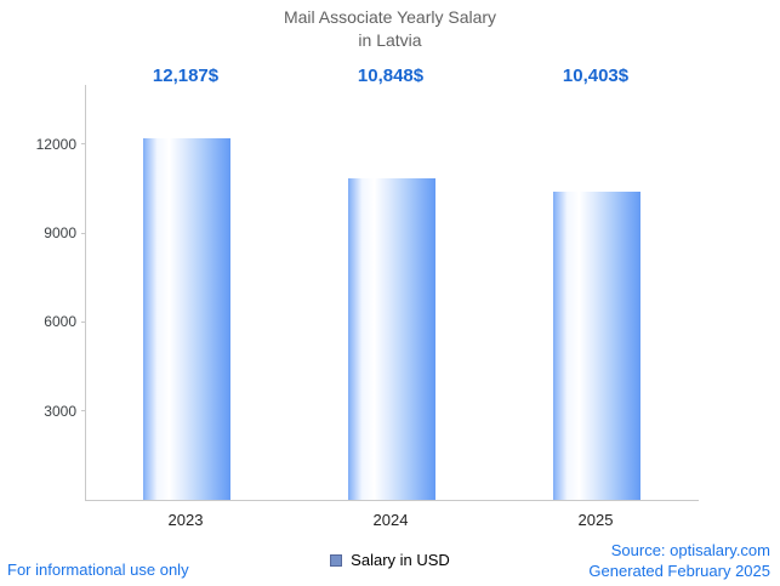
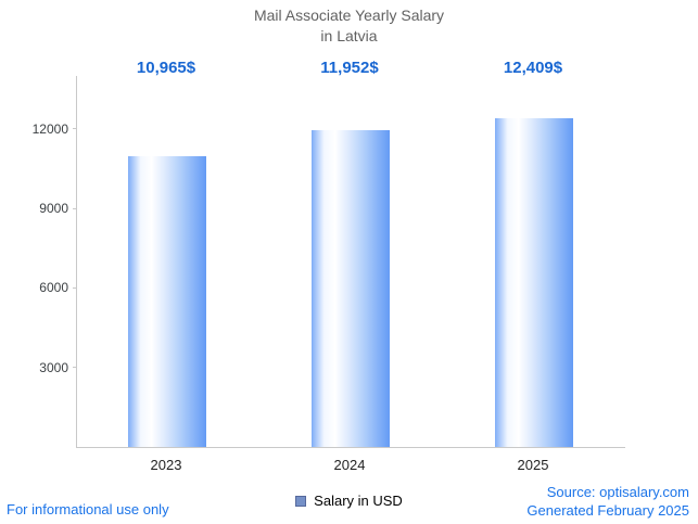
2023: 12,187 -> 10,965
2024: 10,848 -> 11,952
2025: 10,403 -> 12,409
